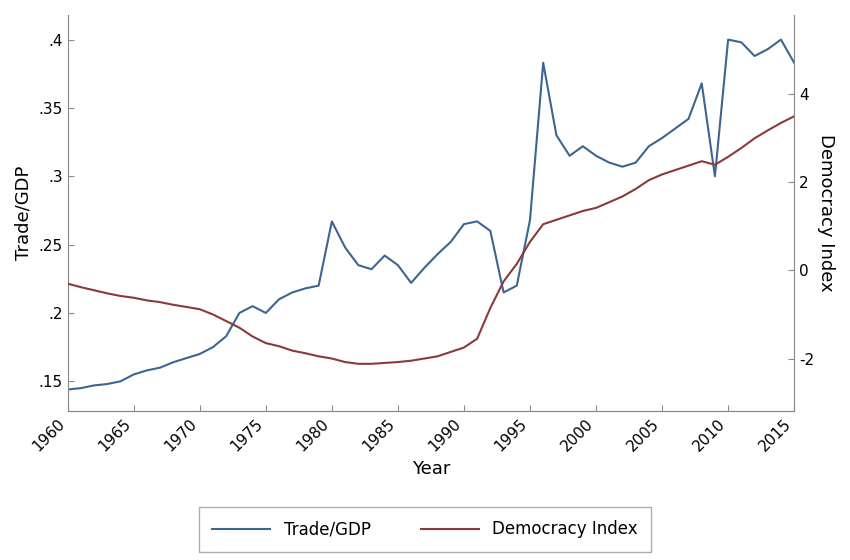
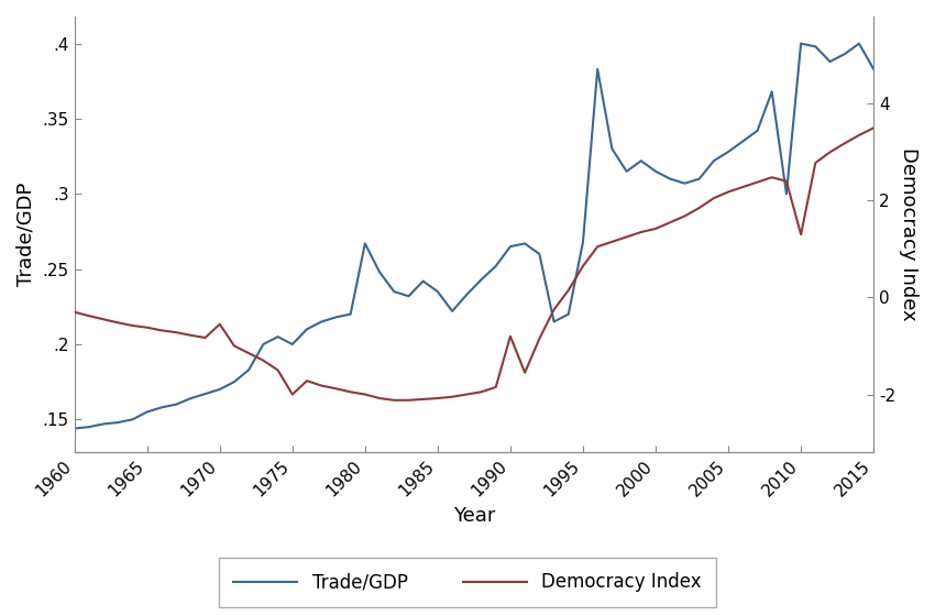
Democracy Index/1970: -0.88 -> -0.55
Democracy Index/1975: -1.65 -> -2.00
Democracy Index/1990: -1.75 -> -0.80
Democracy Index/2010: 2.58 -> 1.30
